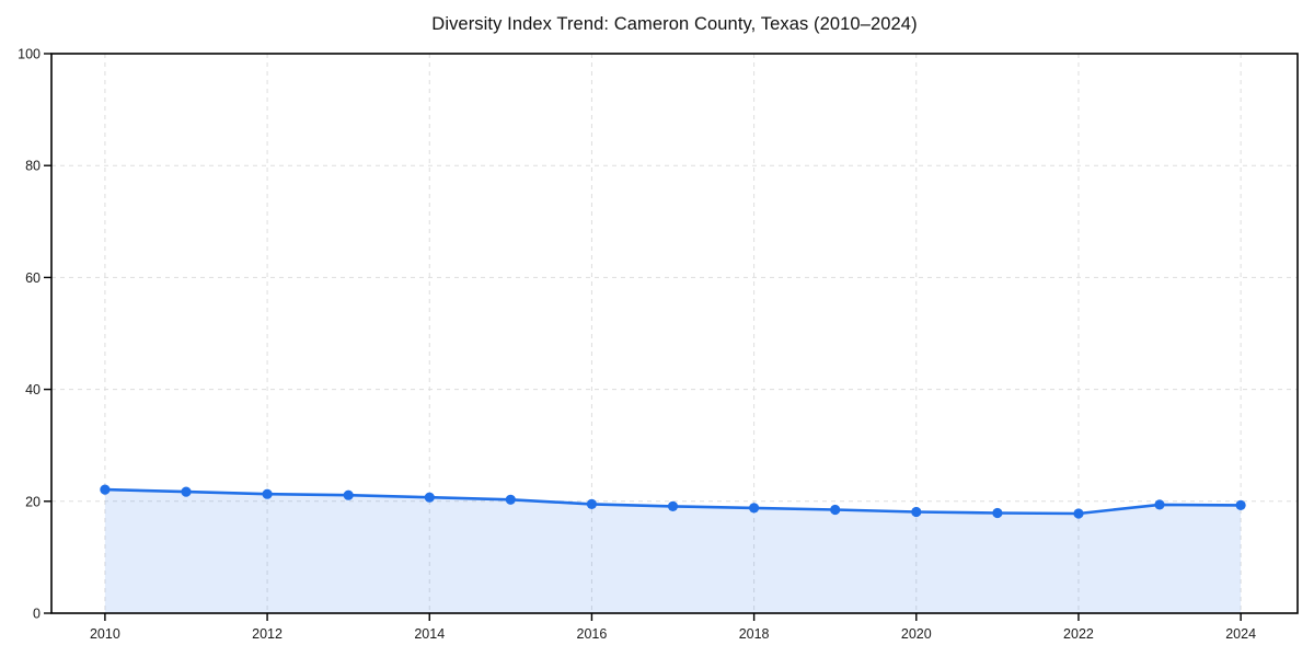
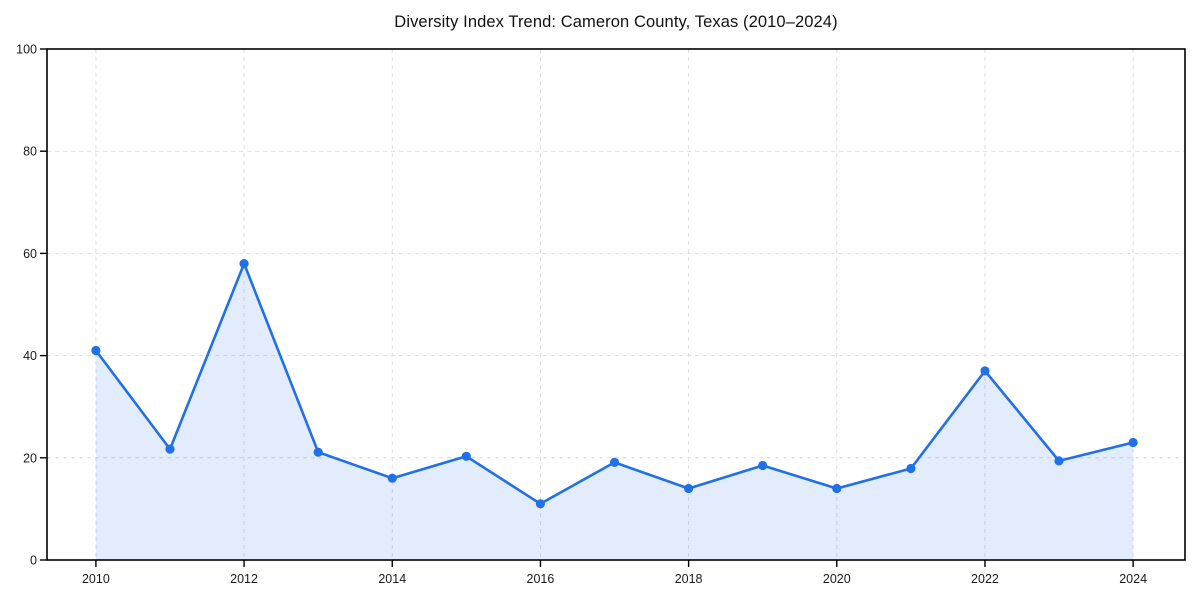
2010: 22 -> 41
2012: 21 -> 58
2014: 21 -> 16
2016: 20 -> 11
2018: 19 -> 14
2020: 18 -> 14
2022: 18 -> 37
2024: 19 -> 23
